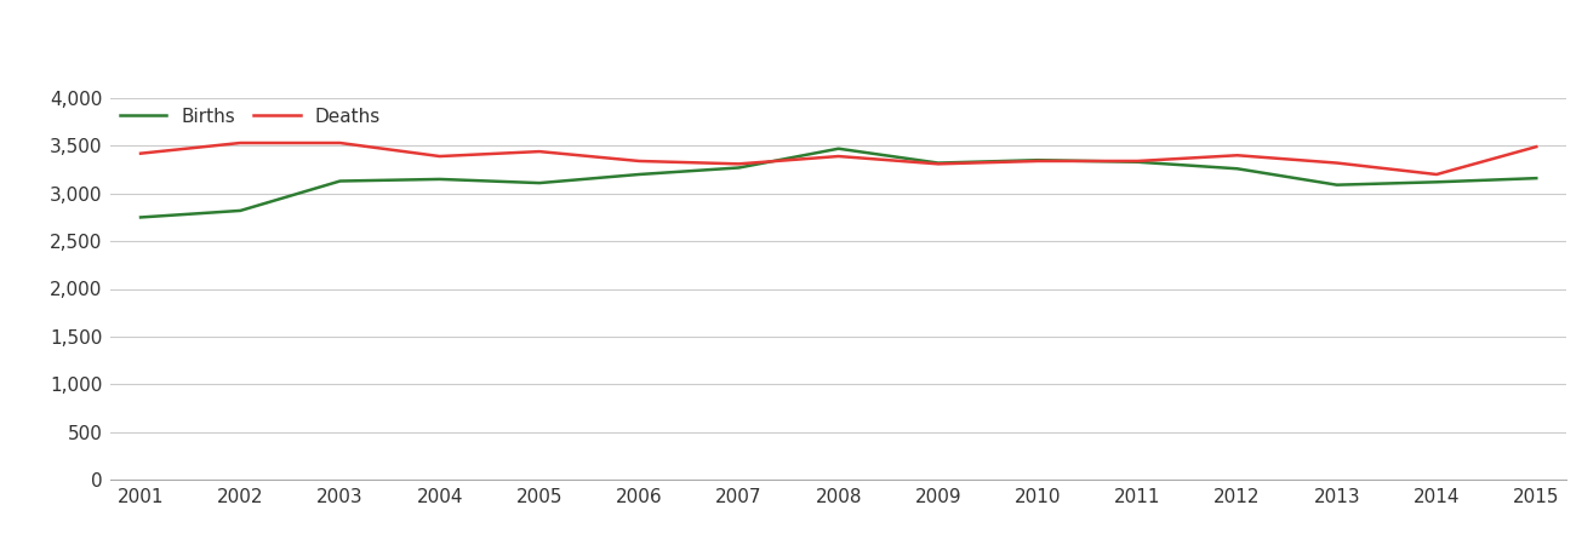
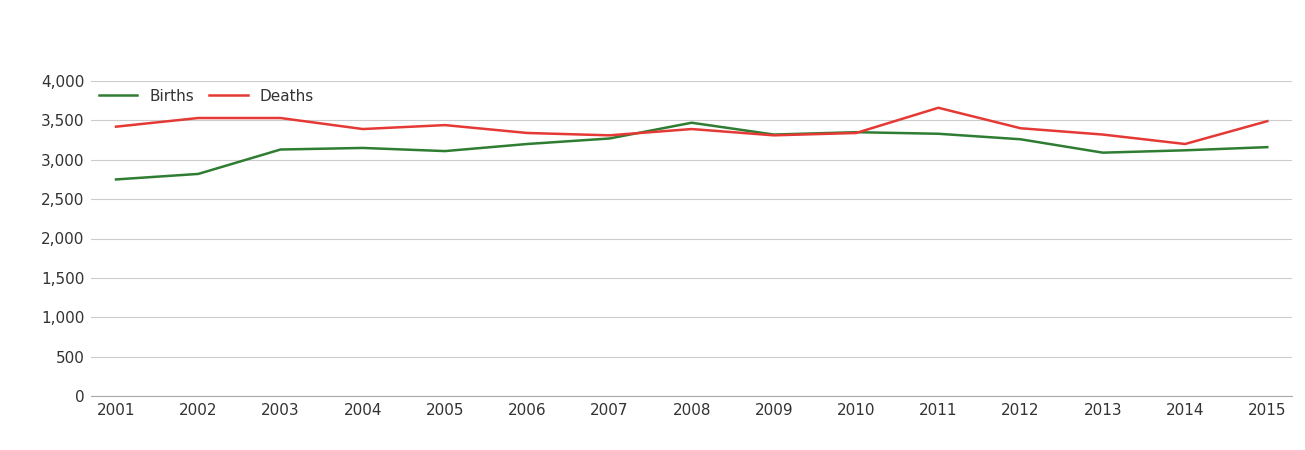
Deaths/2011: 3,340 -> 3,660
